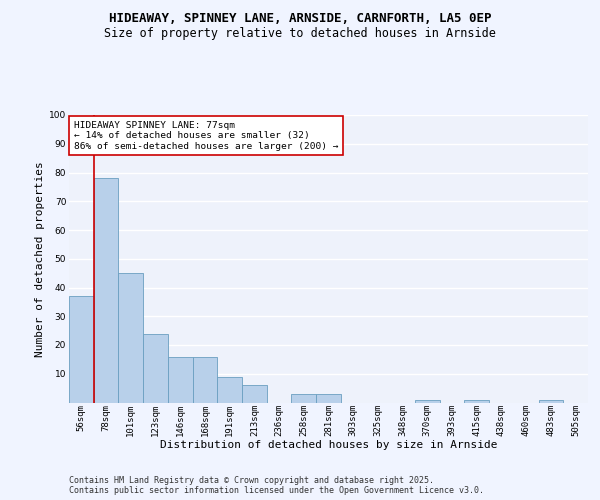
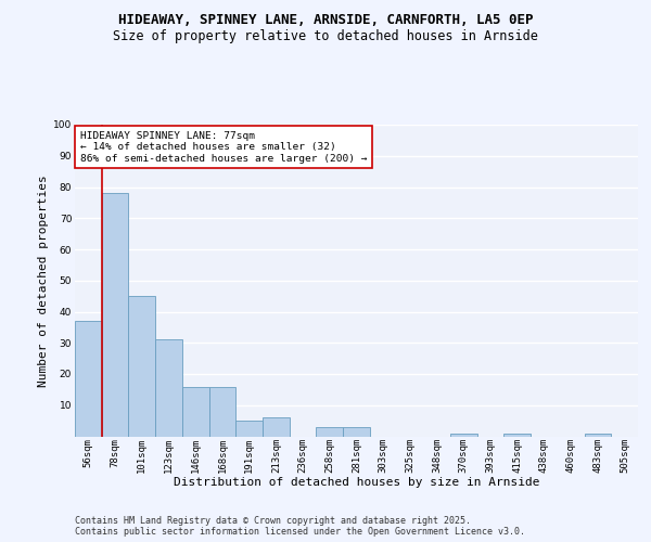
123sqm: 24 -> 31
191sqm: 9 -> 5
